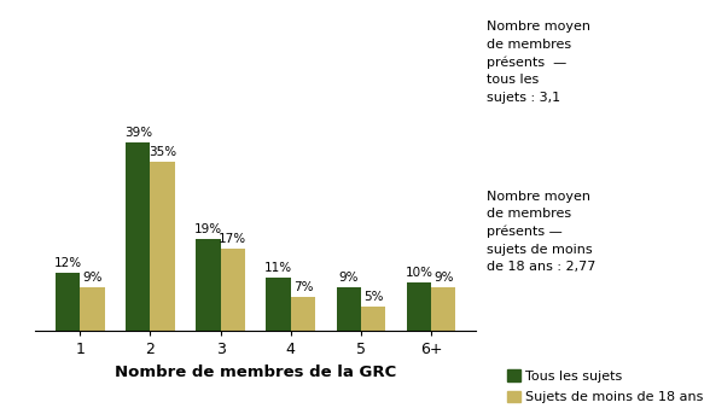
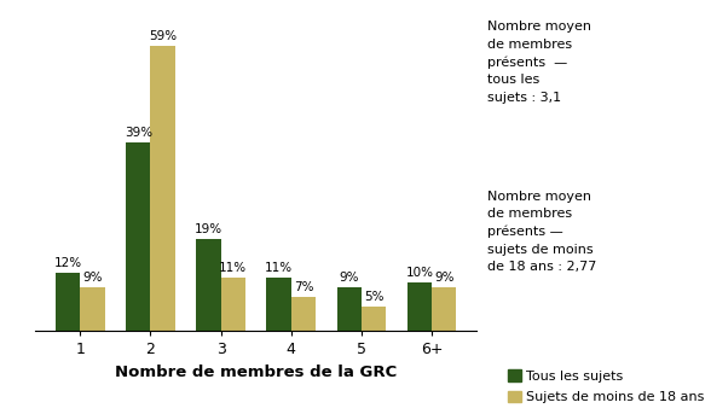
Sujets de moins de 18 ans/2: 35% -> 59%
Sujets de moins de 18 ans/3: 17% -> 11%
